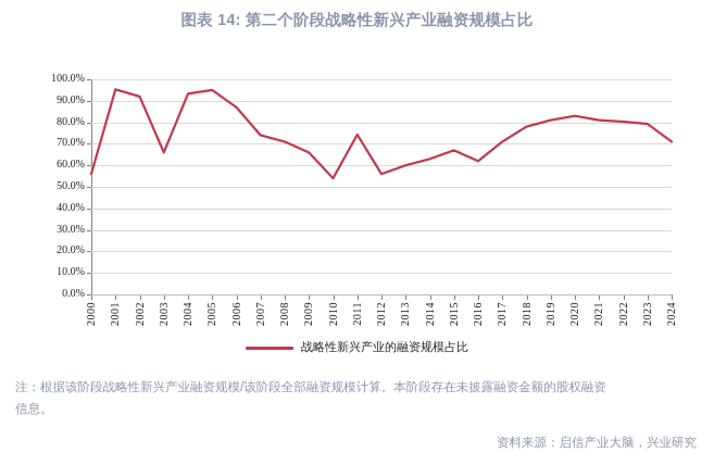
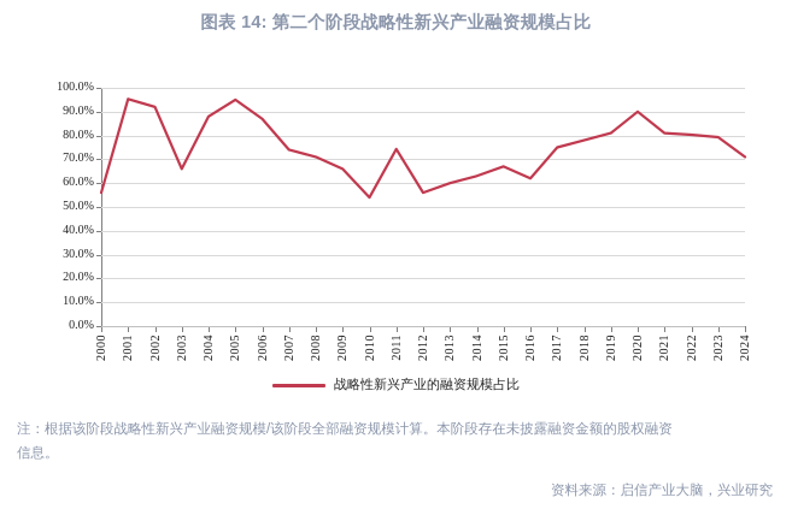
2004: 93% -> 88%
2017: 71% -> 75%
2020: 83% -> 90%
